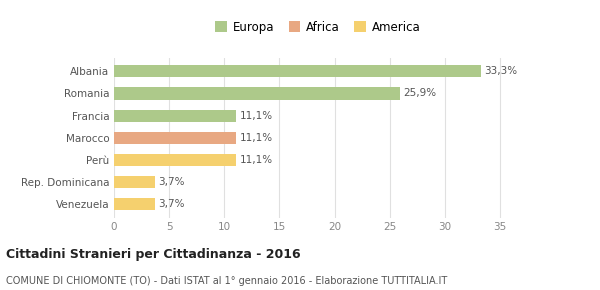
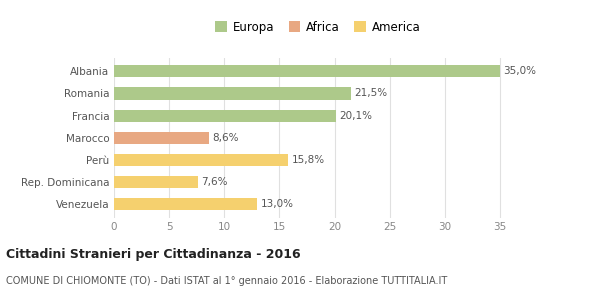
Albania: 33,3% -> 35,0%
Romania: 25,9% -> 21,5%
Francia: 11,1% -> 20,1%
Marocco: 11,1% -> 8,6%
Perù: 11,1% -> 15,8%
Rep. Dominicana: 3,7% -> 7,6%
Venezuela: 3,7% -> 13,0%
